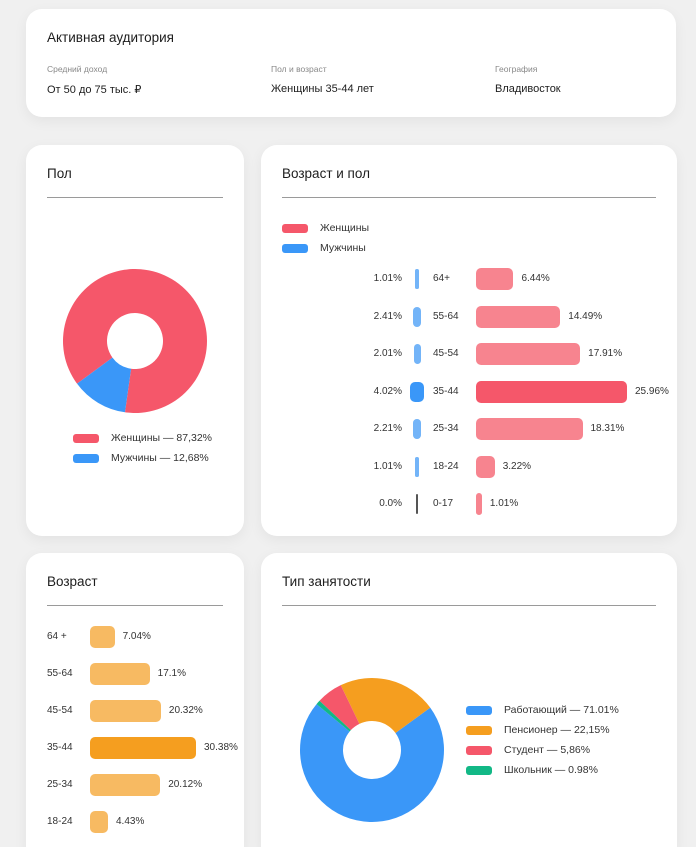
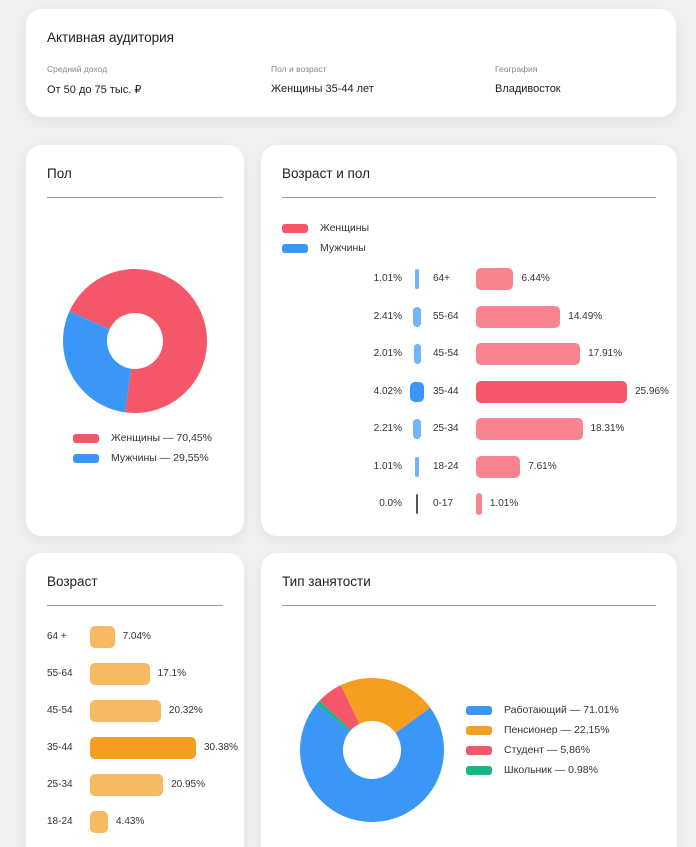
Пол/Женщины: 87,32% -> 70,45%
Пол/Мужчины: 12,68% -> 29,55%
Возраст и пол/Женщины/18-24: 3.22% -> 7.61%
Возраст/25-34: 20.12% -> 20.95%
